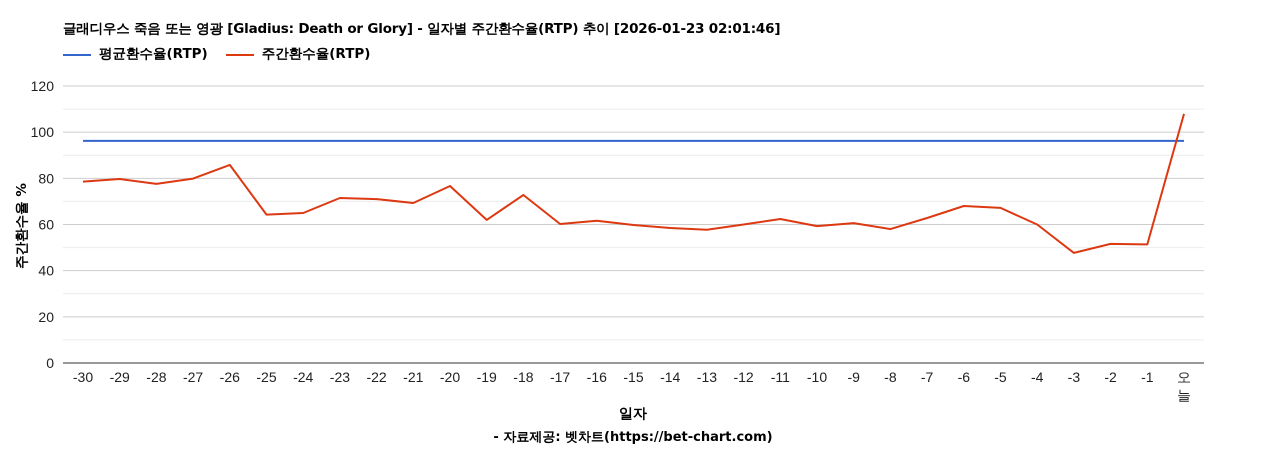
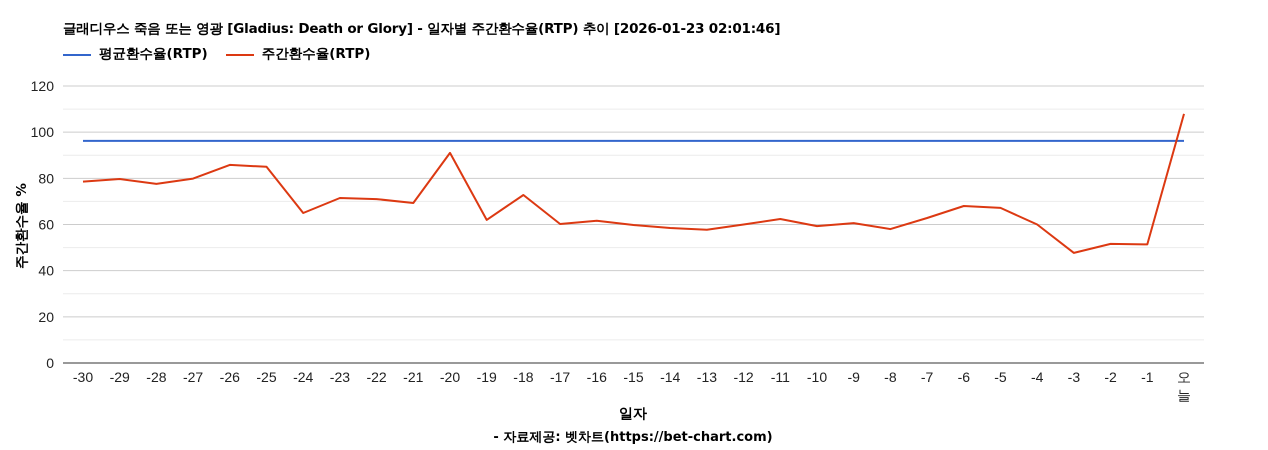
주간환수율(RTP)/-25: 64 -> 85
주간환수율(RTP)/-20: 77 -> 91
